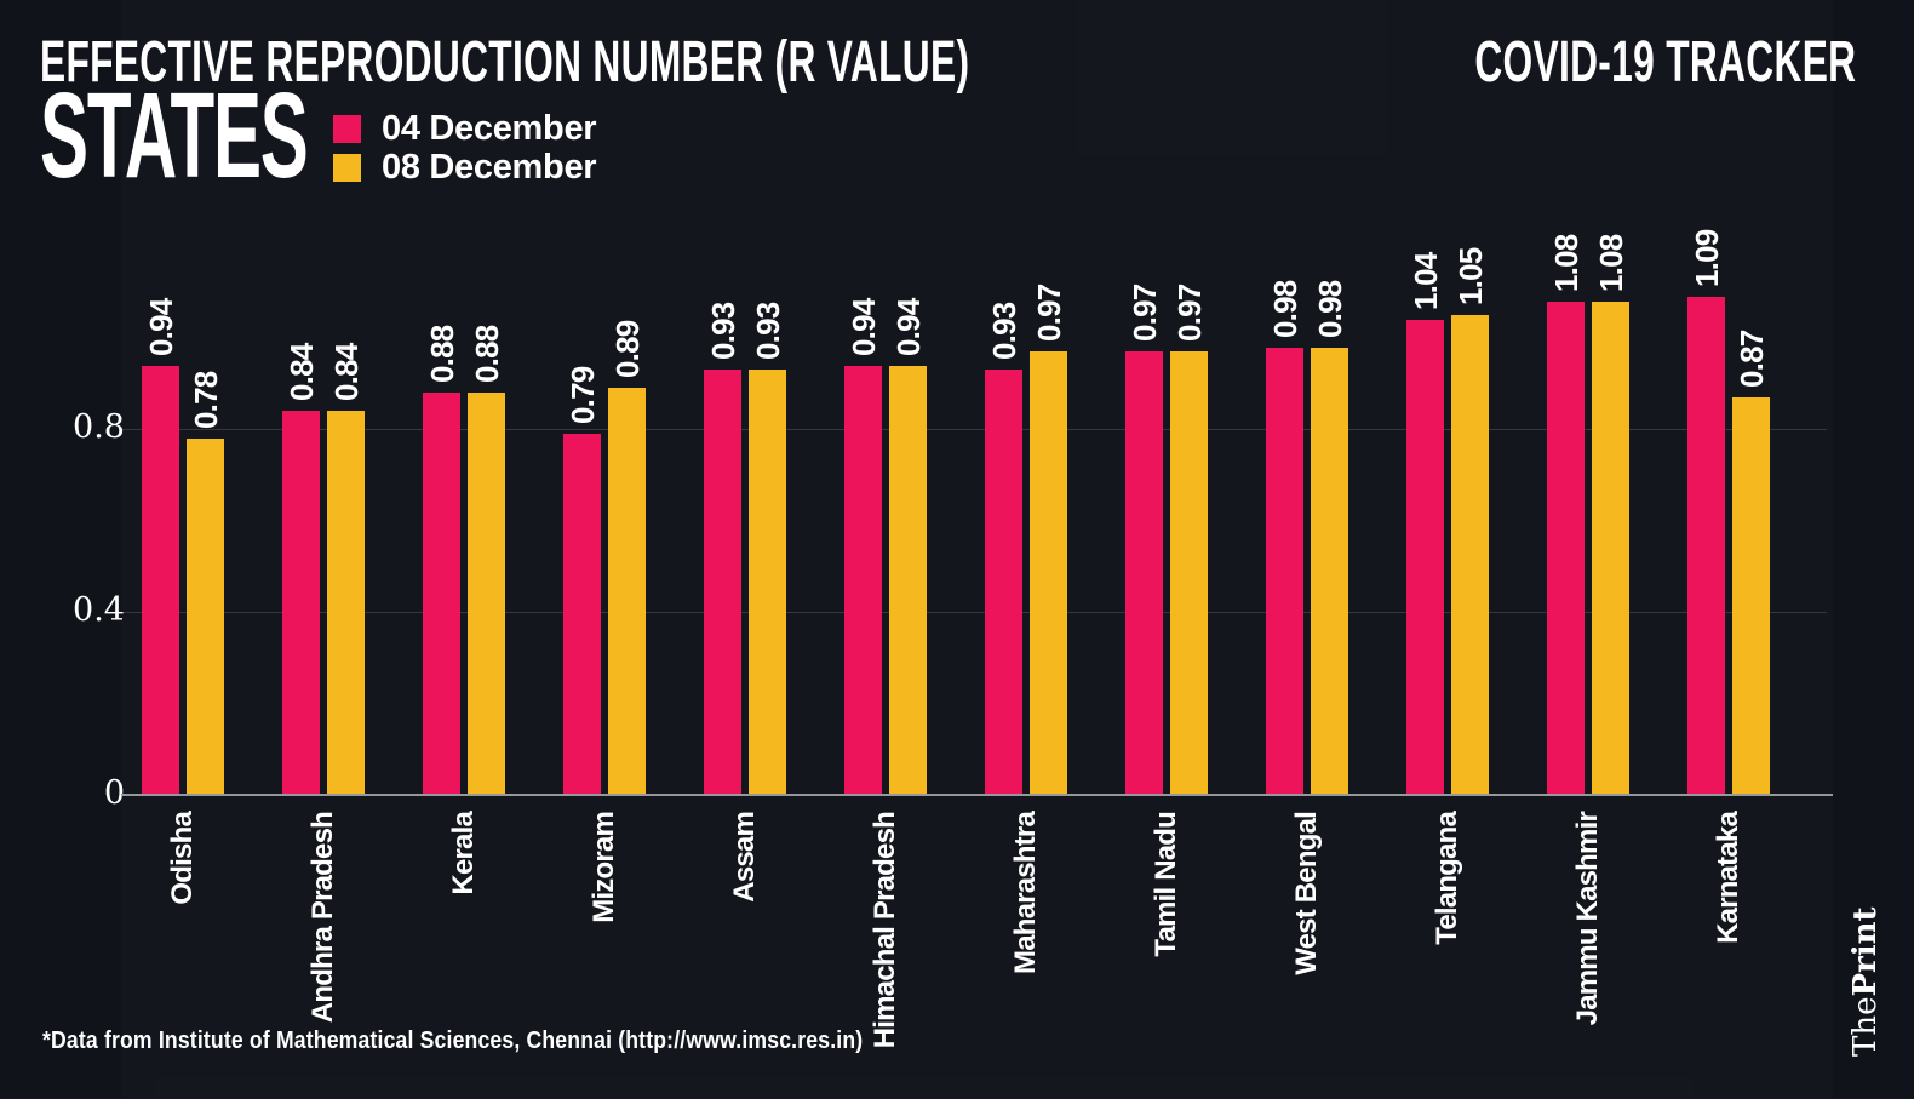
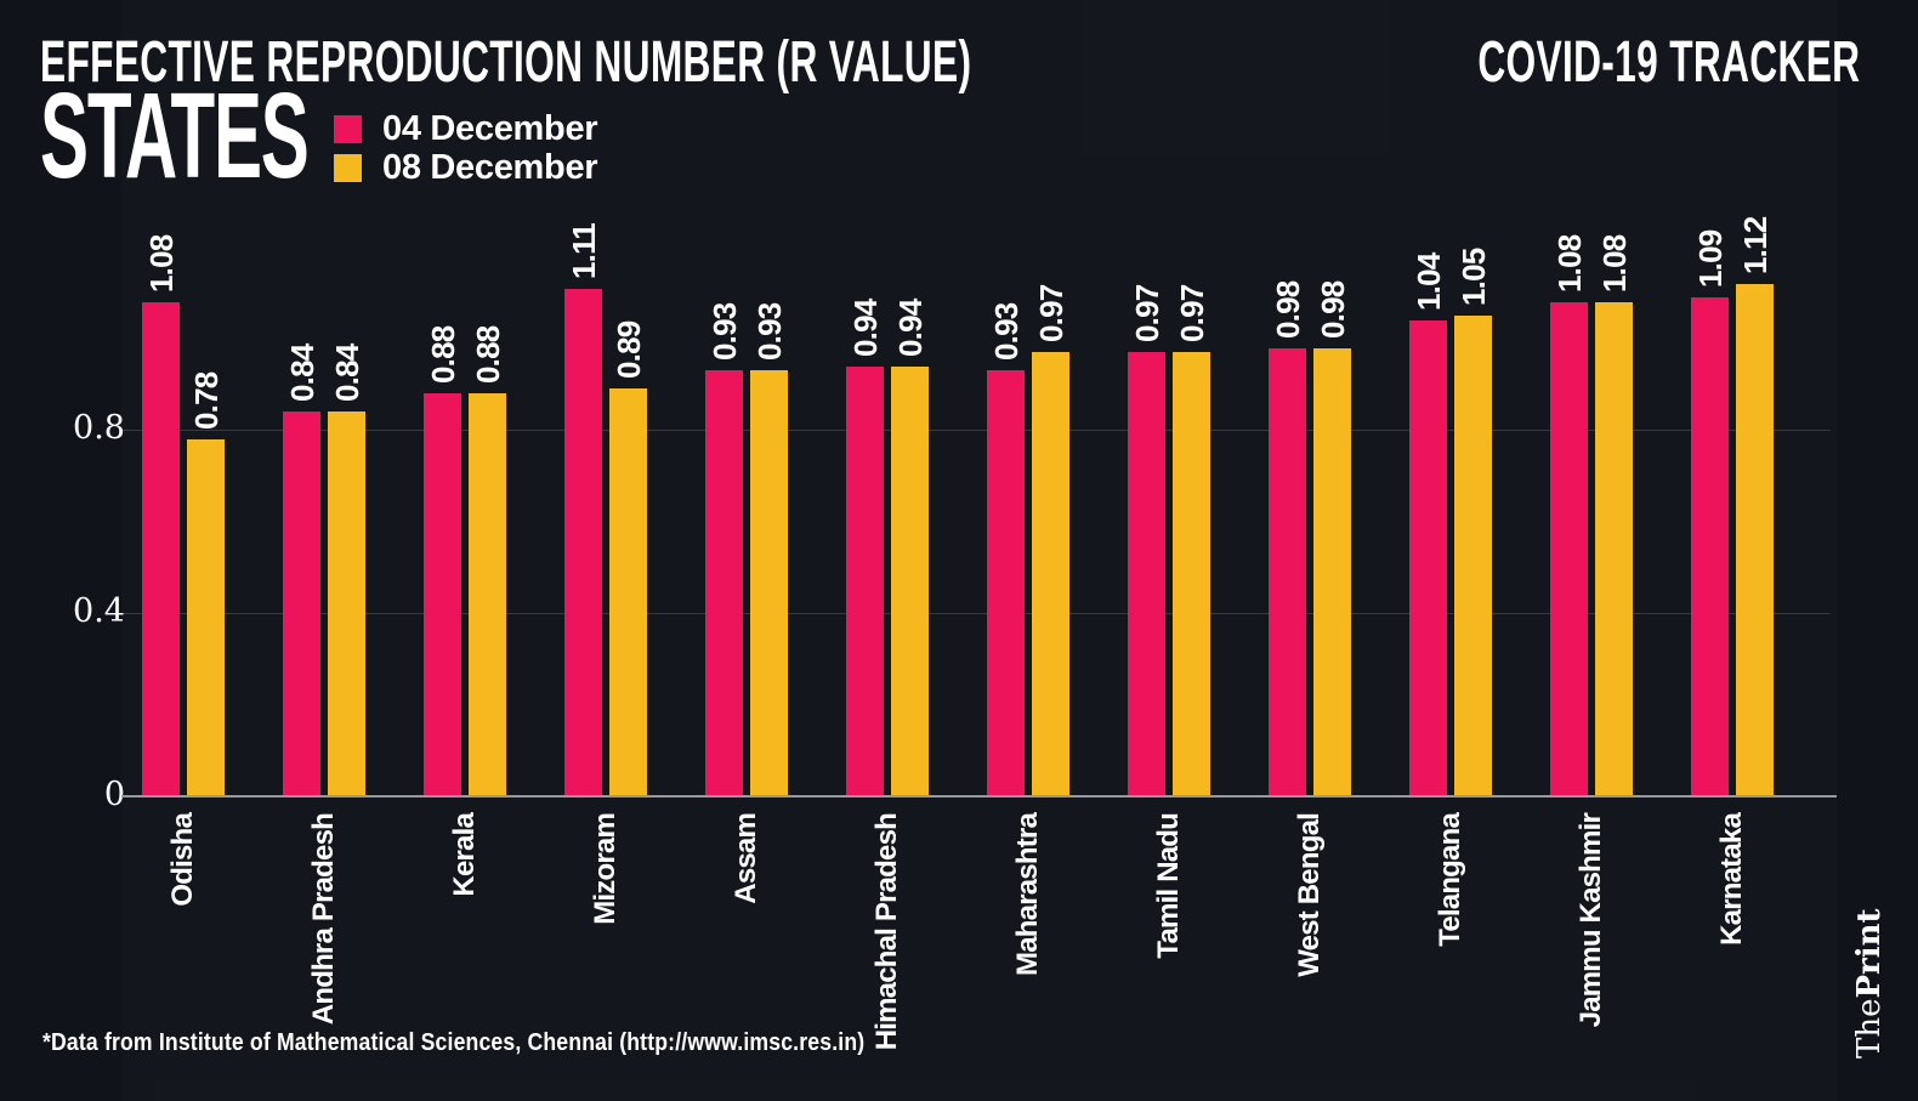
04 December/Odisha: 0.94 -> 1.08
04 December/Mizoram: 0.79 -> 1.11
08 December/Karnataka: 0.87 -> 1.12
